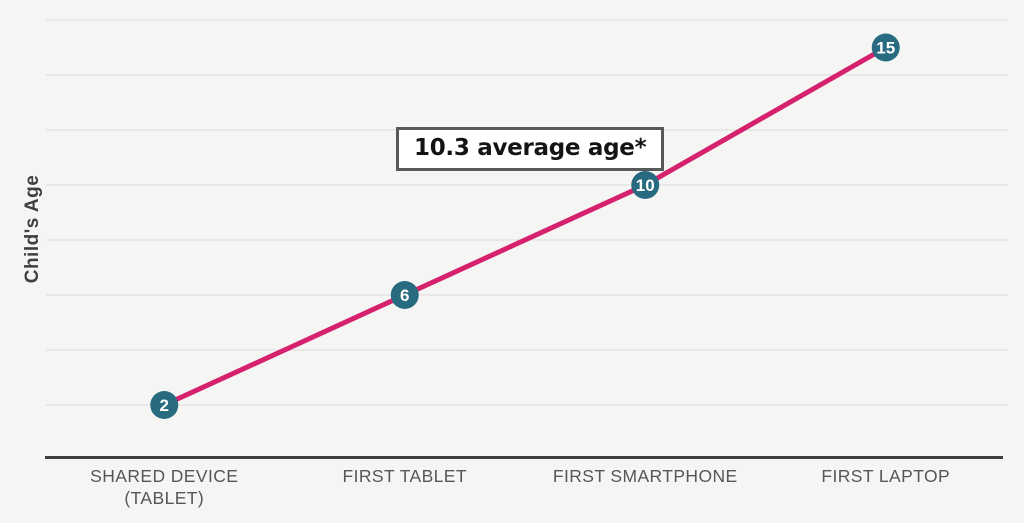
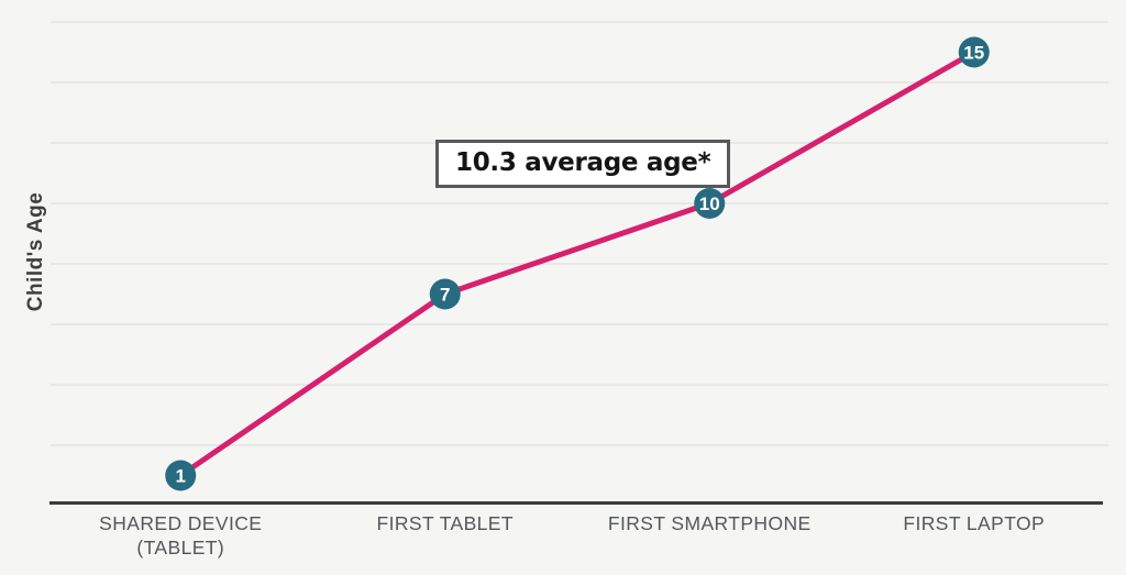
SHARED DEVICE (TABLET): 2 -> 1
FIRST TABLET: 6 -> 7
